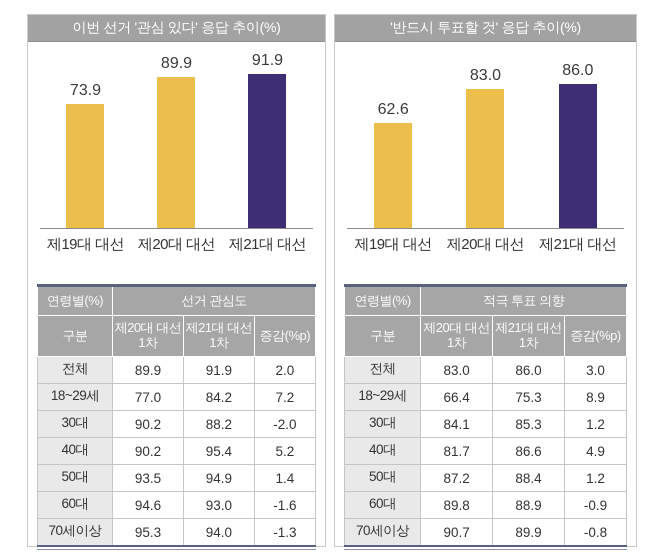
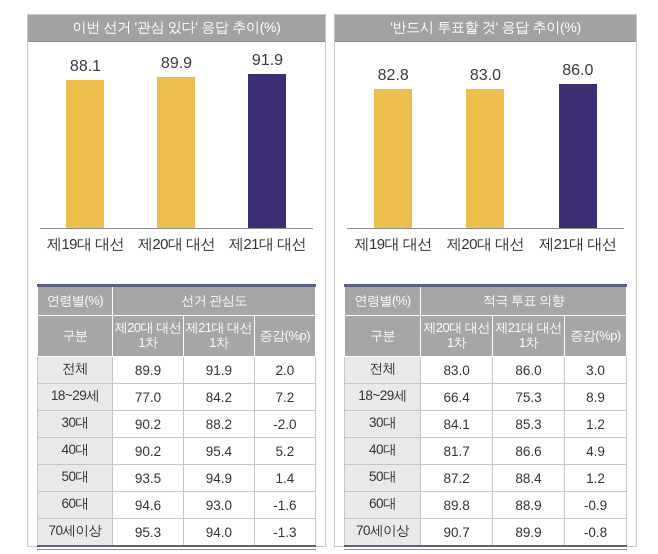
이번 선거 '관심 있다' 응답 추이(%)/제19대 대선: 73.9 -> 88.1
'반드시 투표할 것' 응답 추이(%)/제19대 대선: 62.6 -> 82.8
